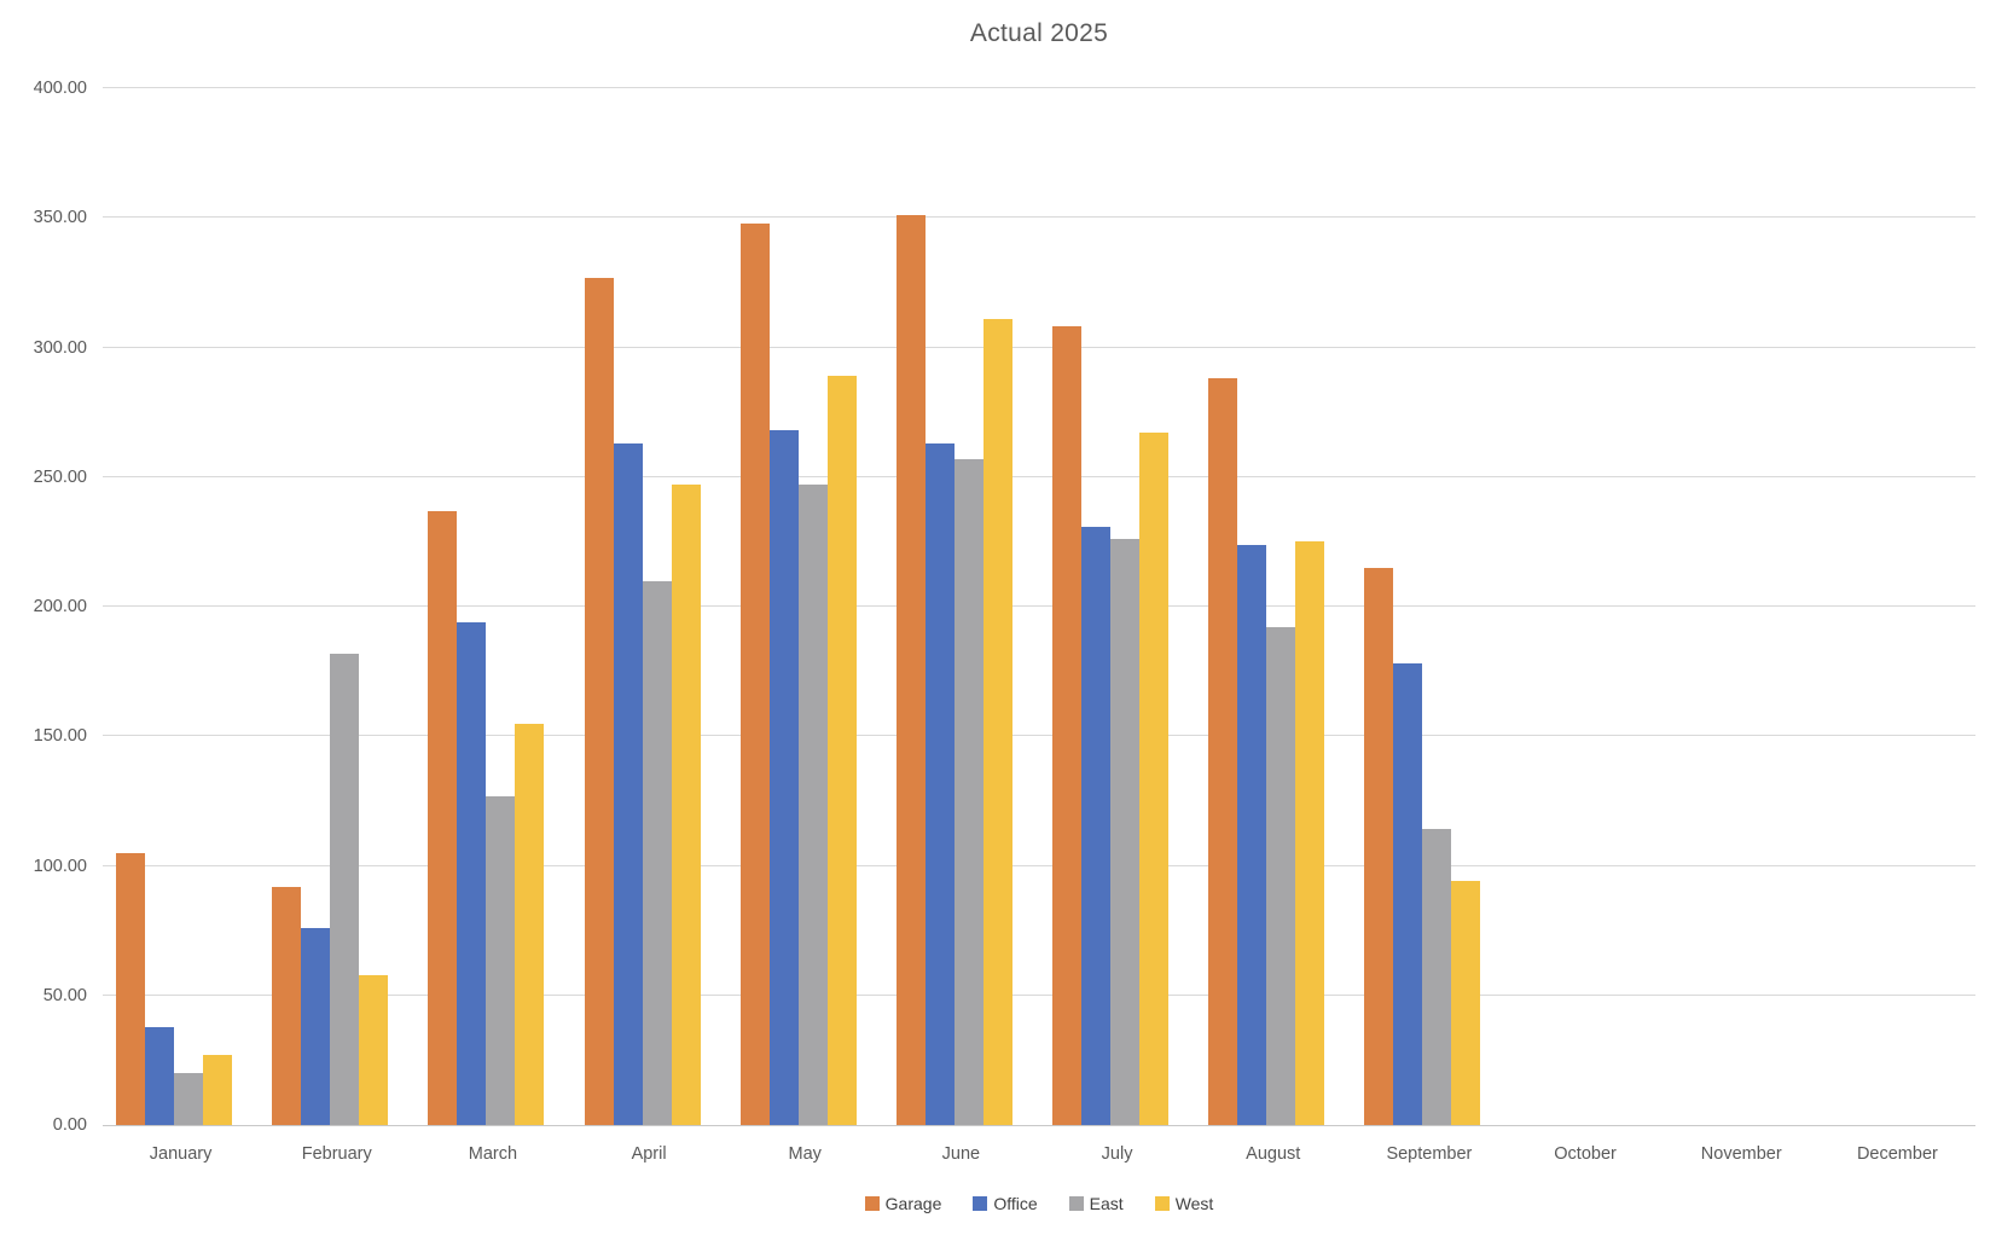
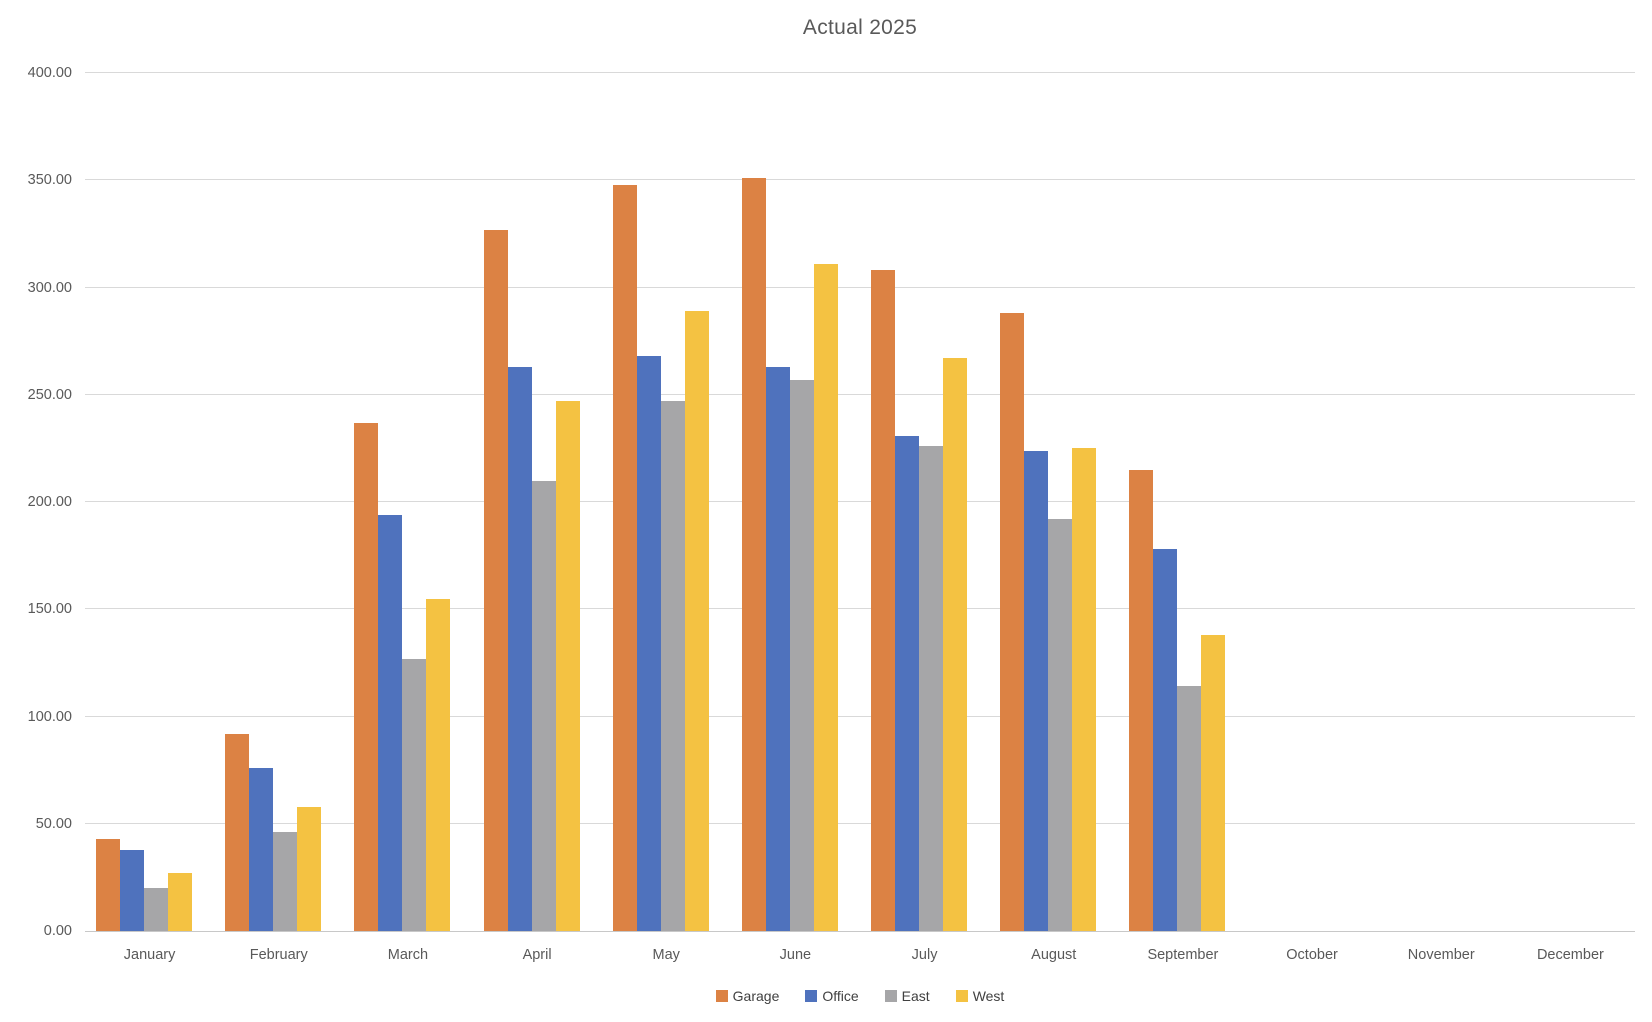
Garage/January: 105 -> 43
East/February: 182 -> 46
West/September: 94 -> 138
